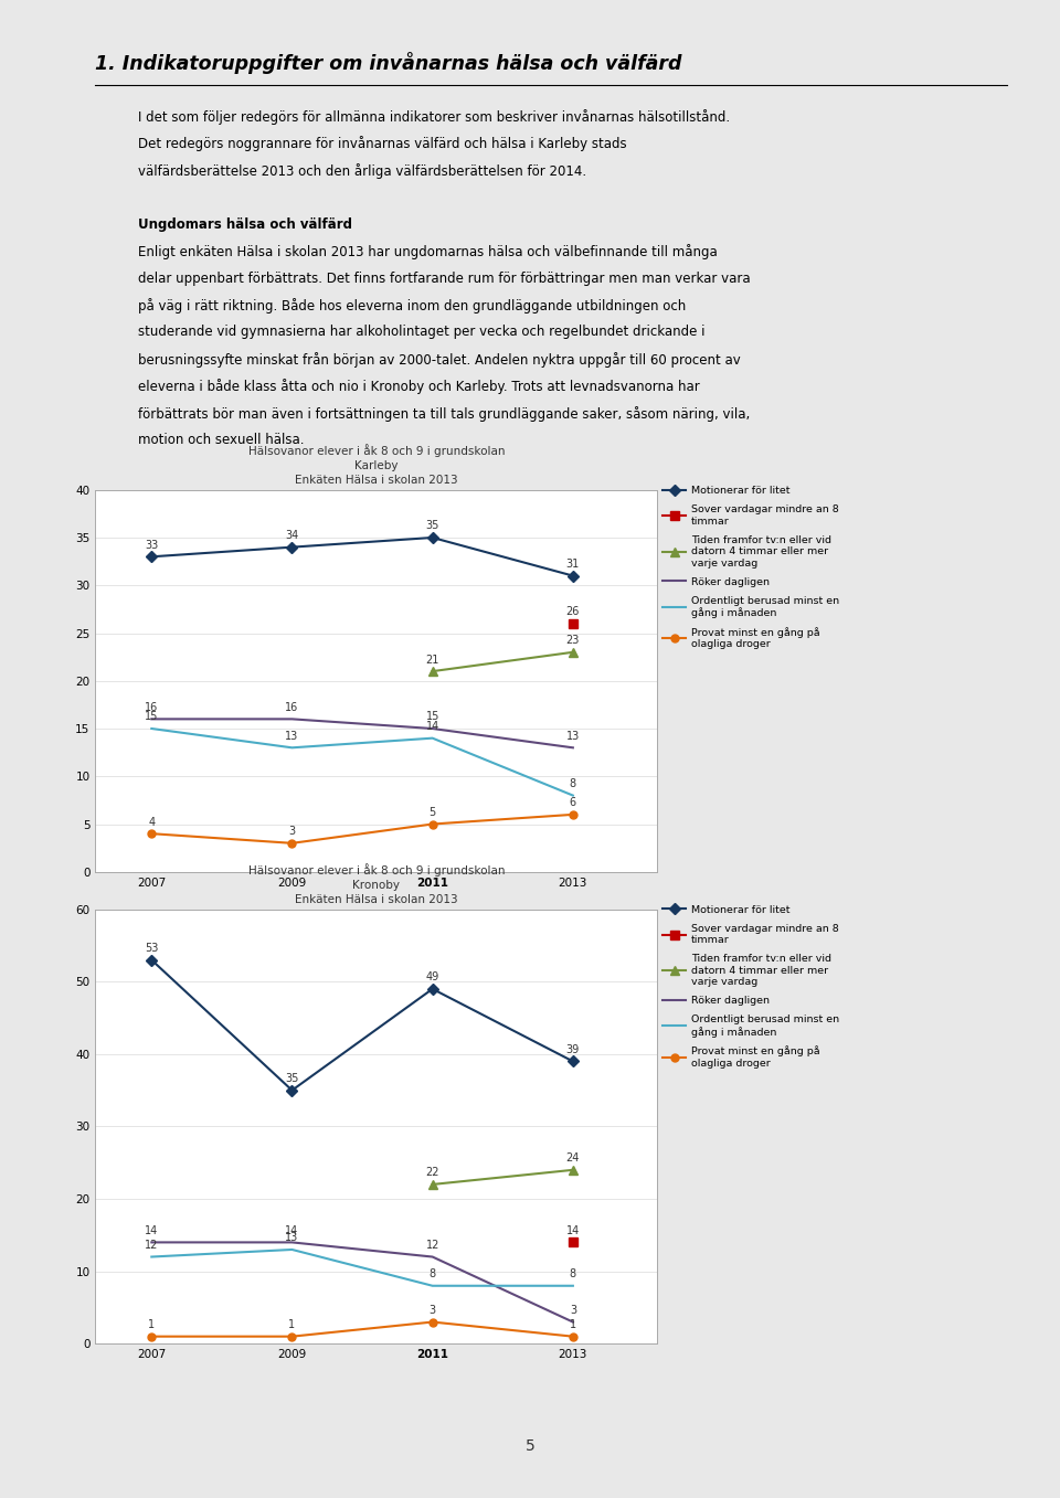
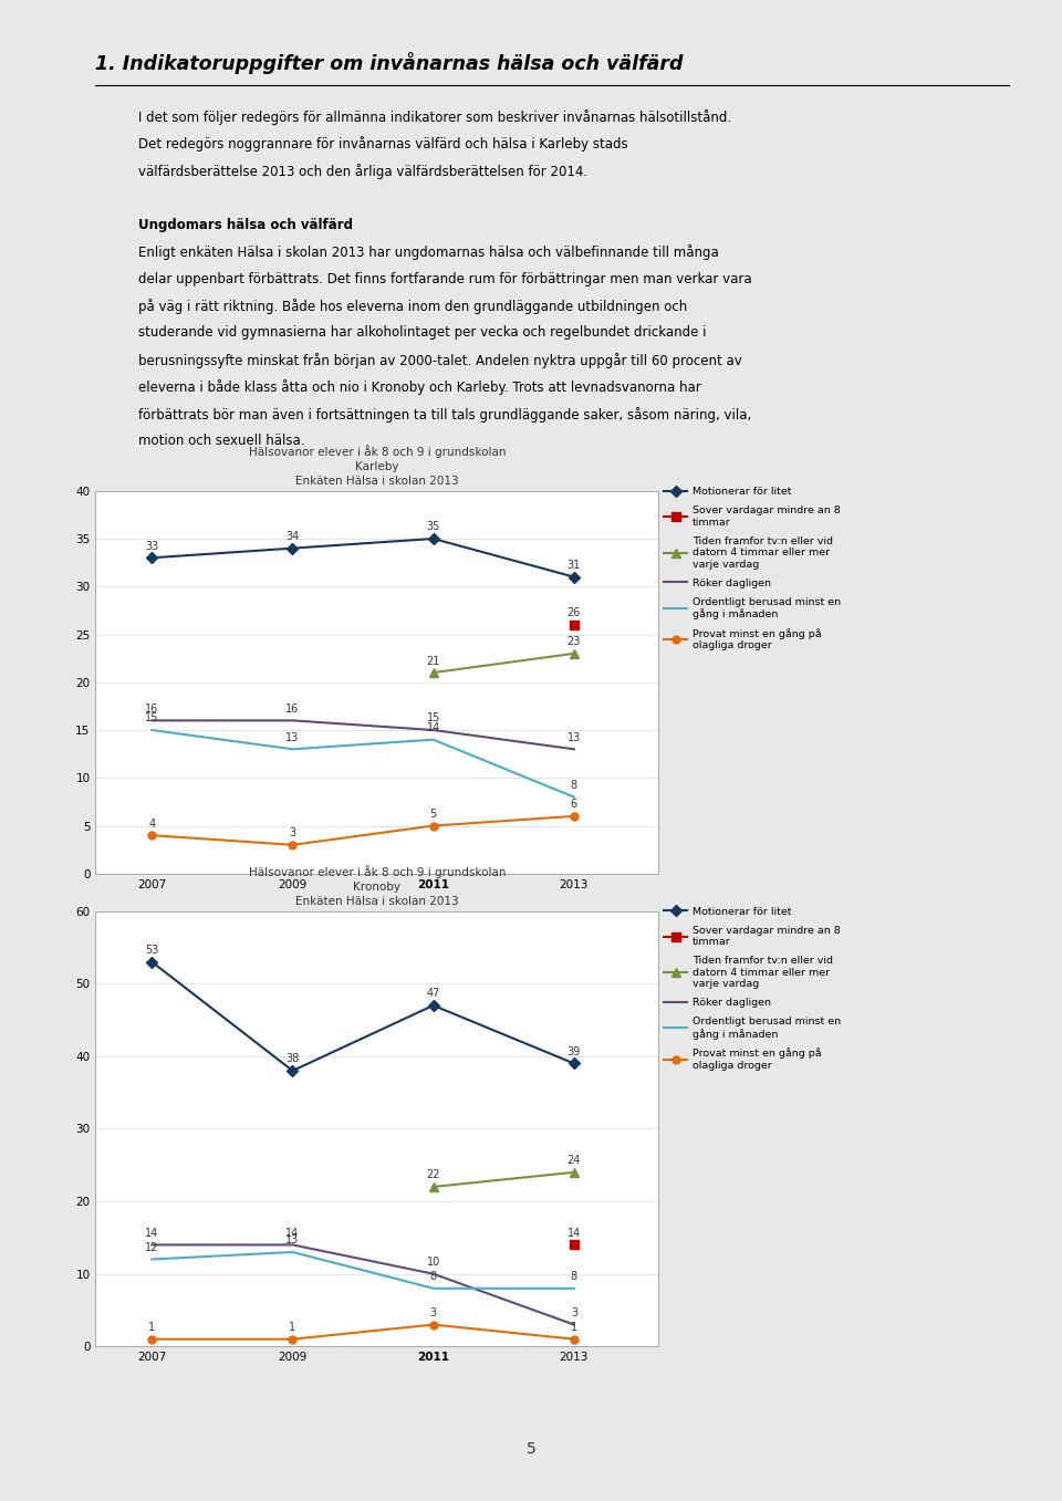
Motionerar för litet/2009: 35 -> 38
Motionerar för litet/2011: 49 -> 47
Röker dagligen/2011: 12 -> 10
